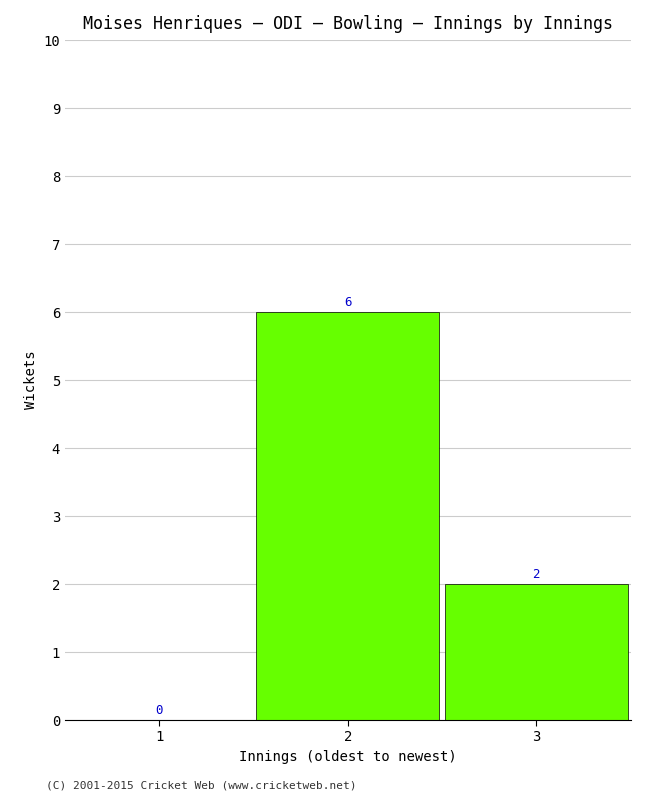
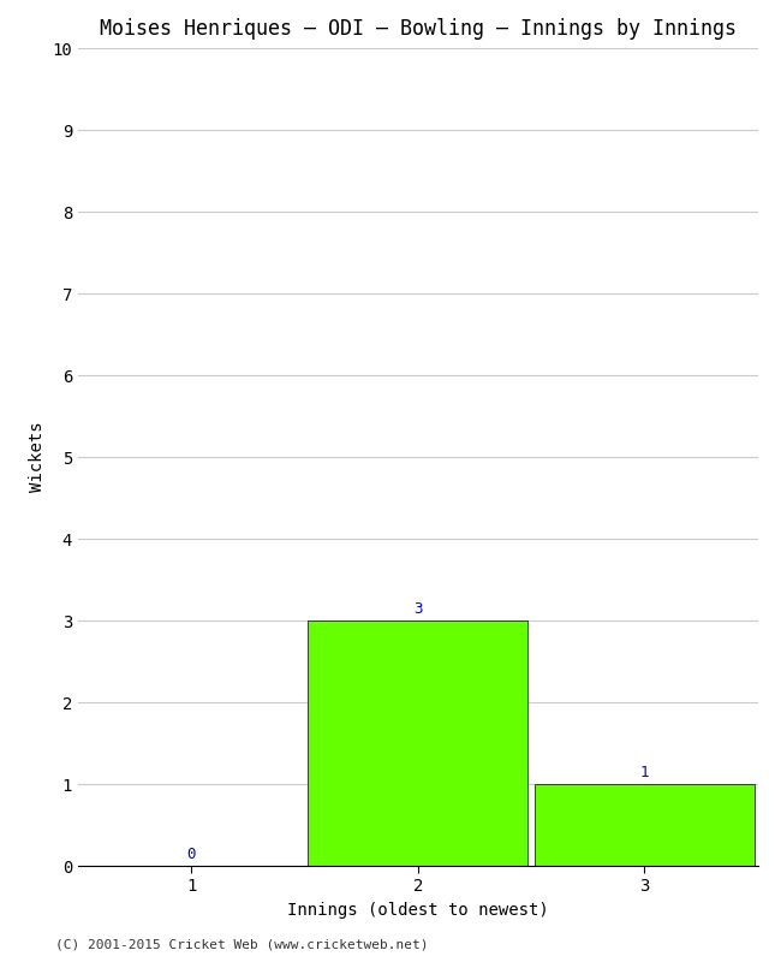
2: 6 -> 3
3: 2 -> 1
